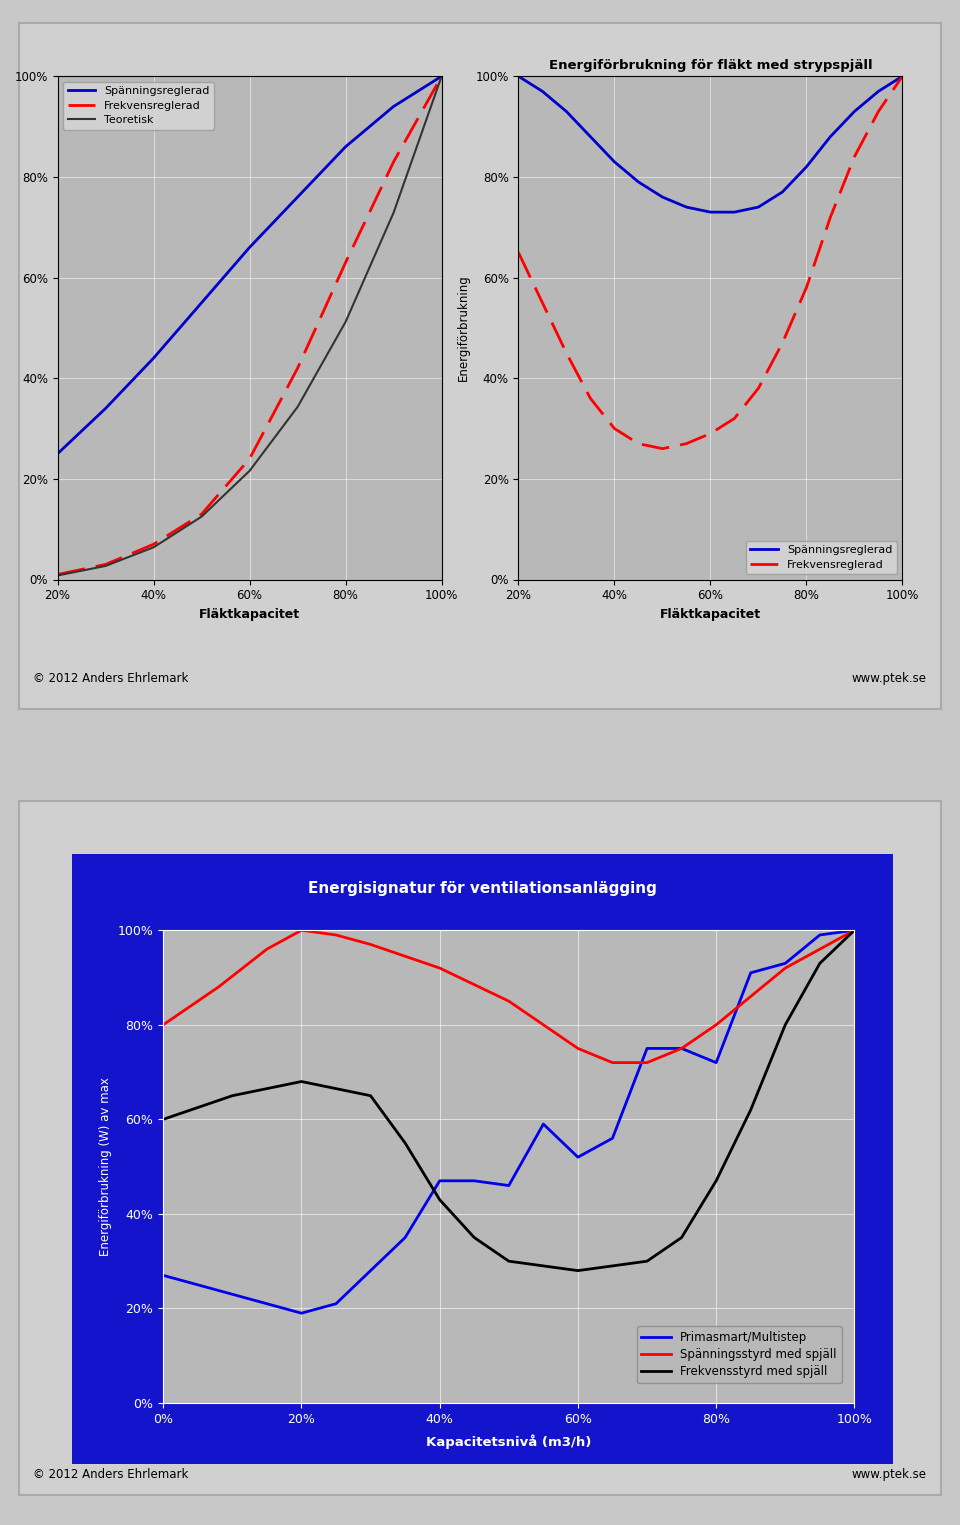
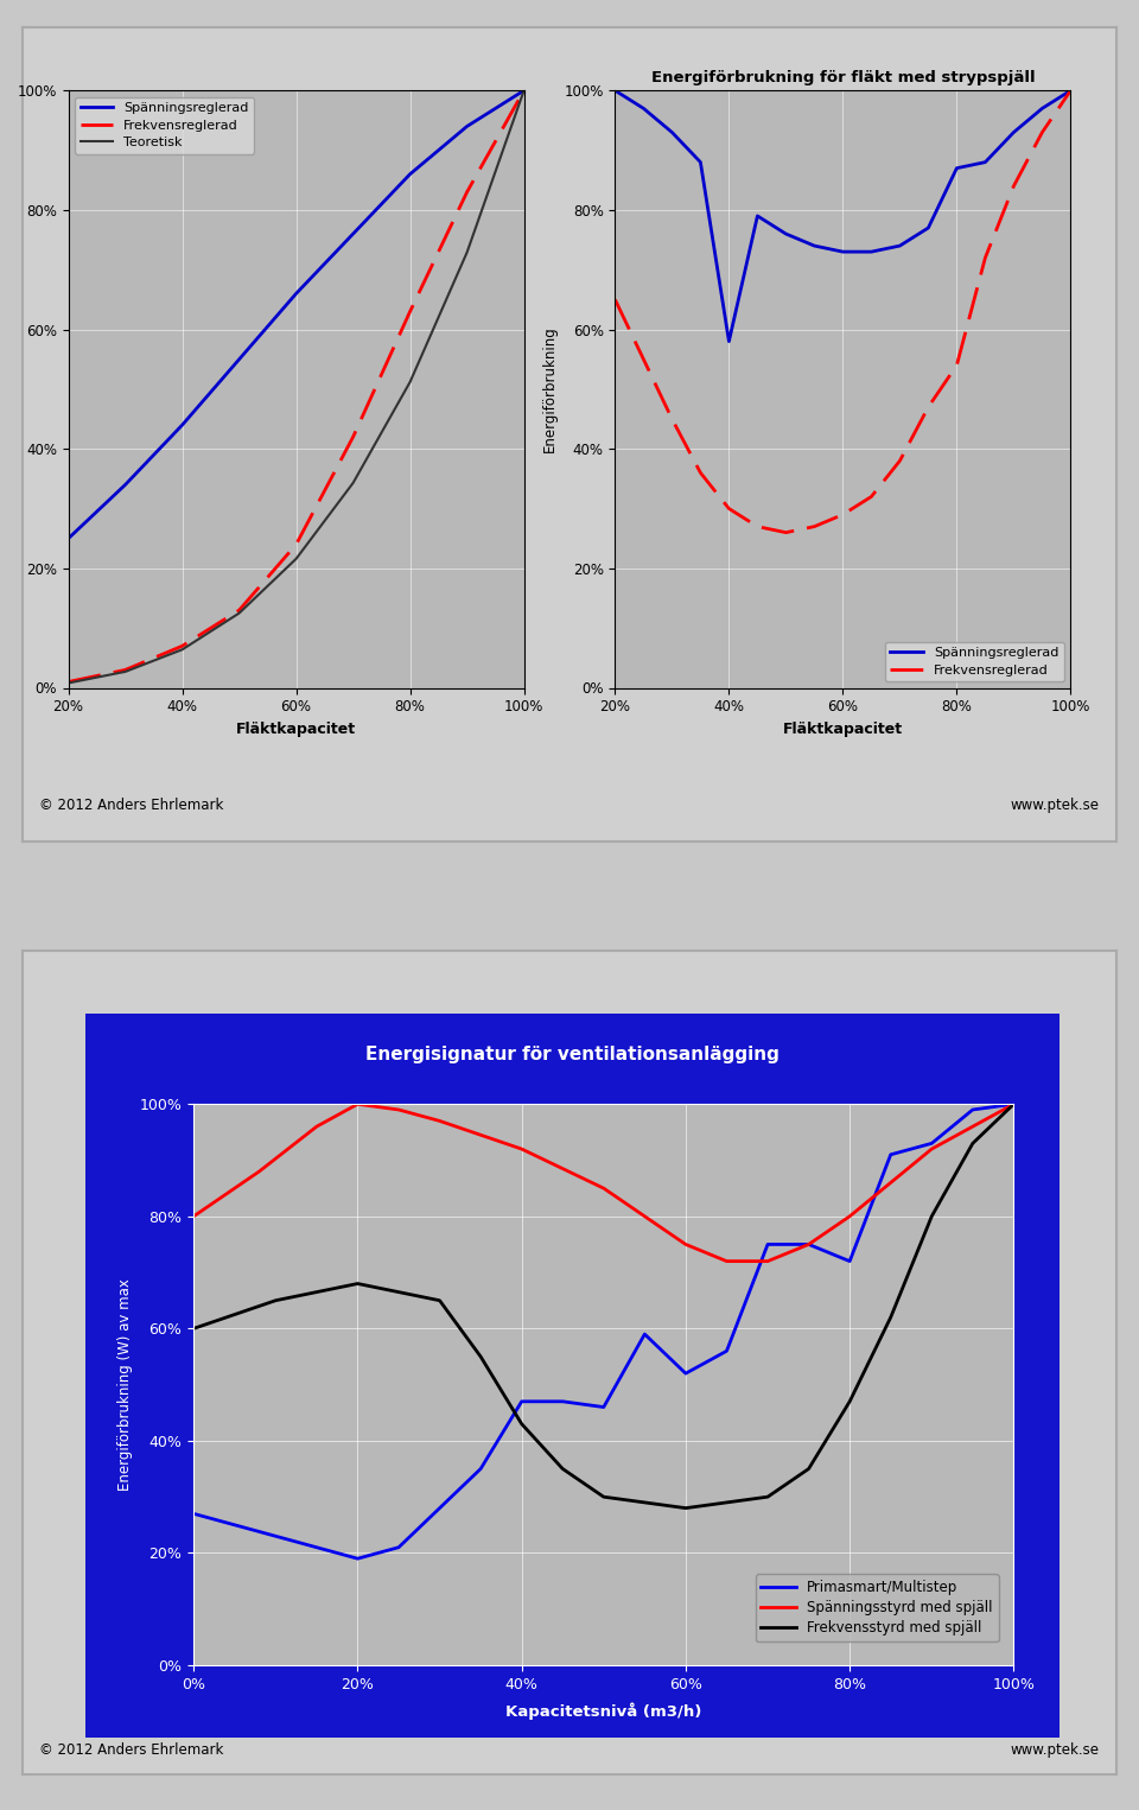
Energiförbrukning för fläkt med strypspjäll/Spänningsreglerad/40%: 83% -> 58%
Energiförbrukning för fläkt med strypspjäll/Spänningsreglerad/80%: 82% -> 87%
Energiförbrukning för fläkt med strypspjäll/Frekvensreglerad/80%: 58% -> 54%
